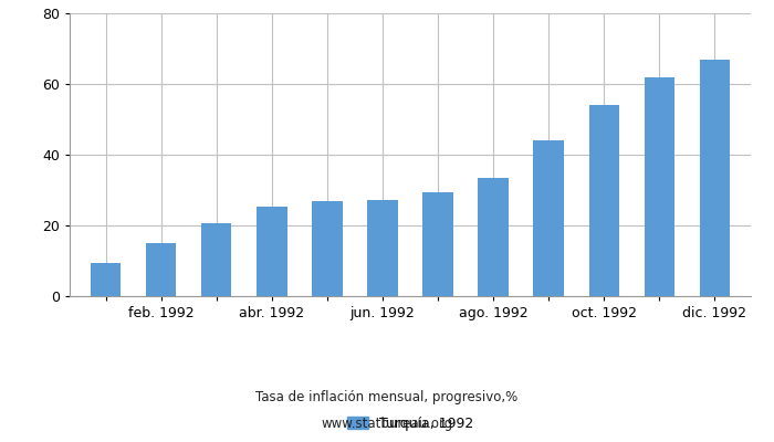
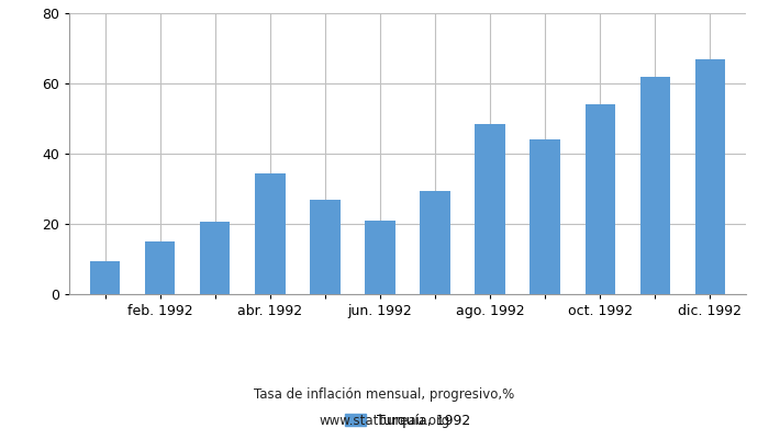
abr. 1992: 25.3 -> 34.5
jun. 1992: 27.3 -> 21.0
ago. 1992: 33.5 -> 48.5
